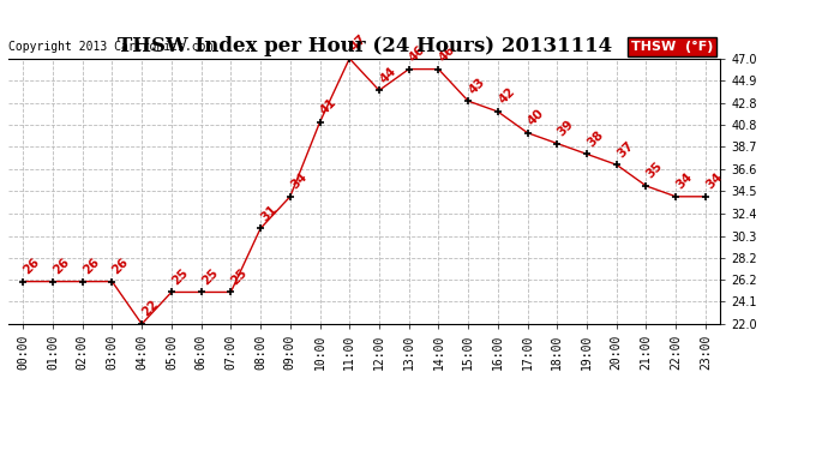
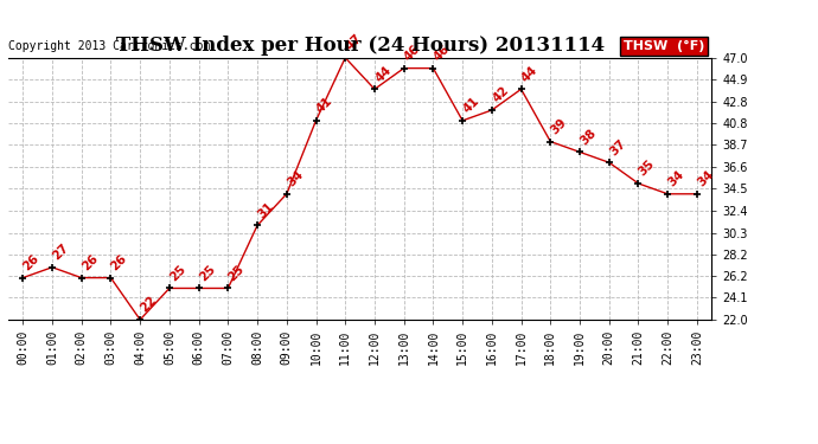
01:00: 26 -> 27
15:00: 43 -> 41
17:00: 40 -> 44
